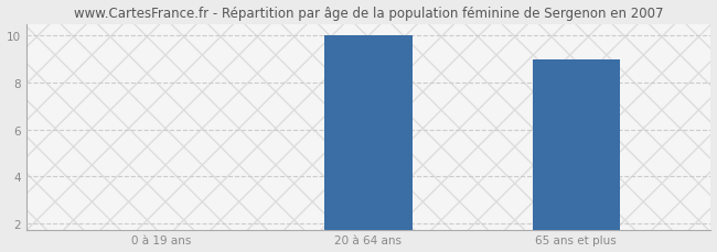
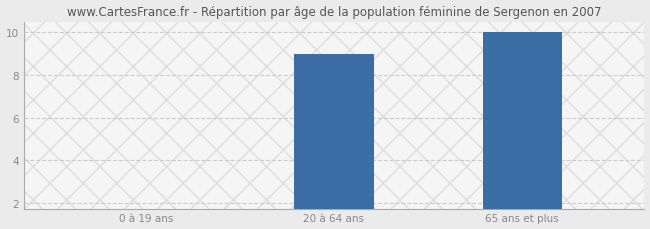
20 à 64 ans: 10 -> 9
65 ans et plus: 9 -> 10
